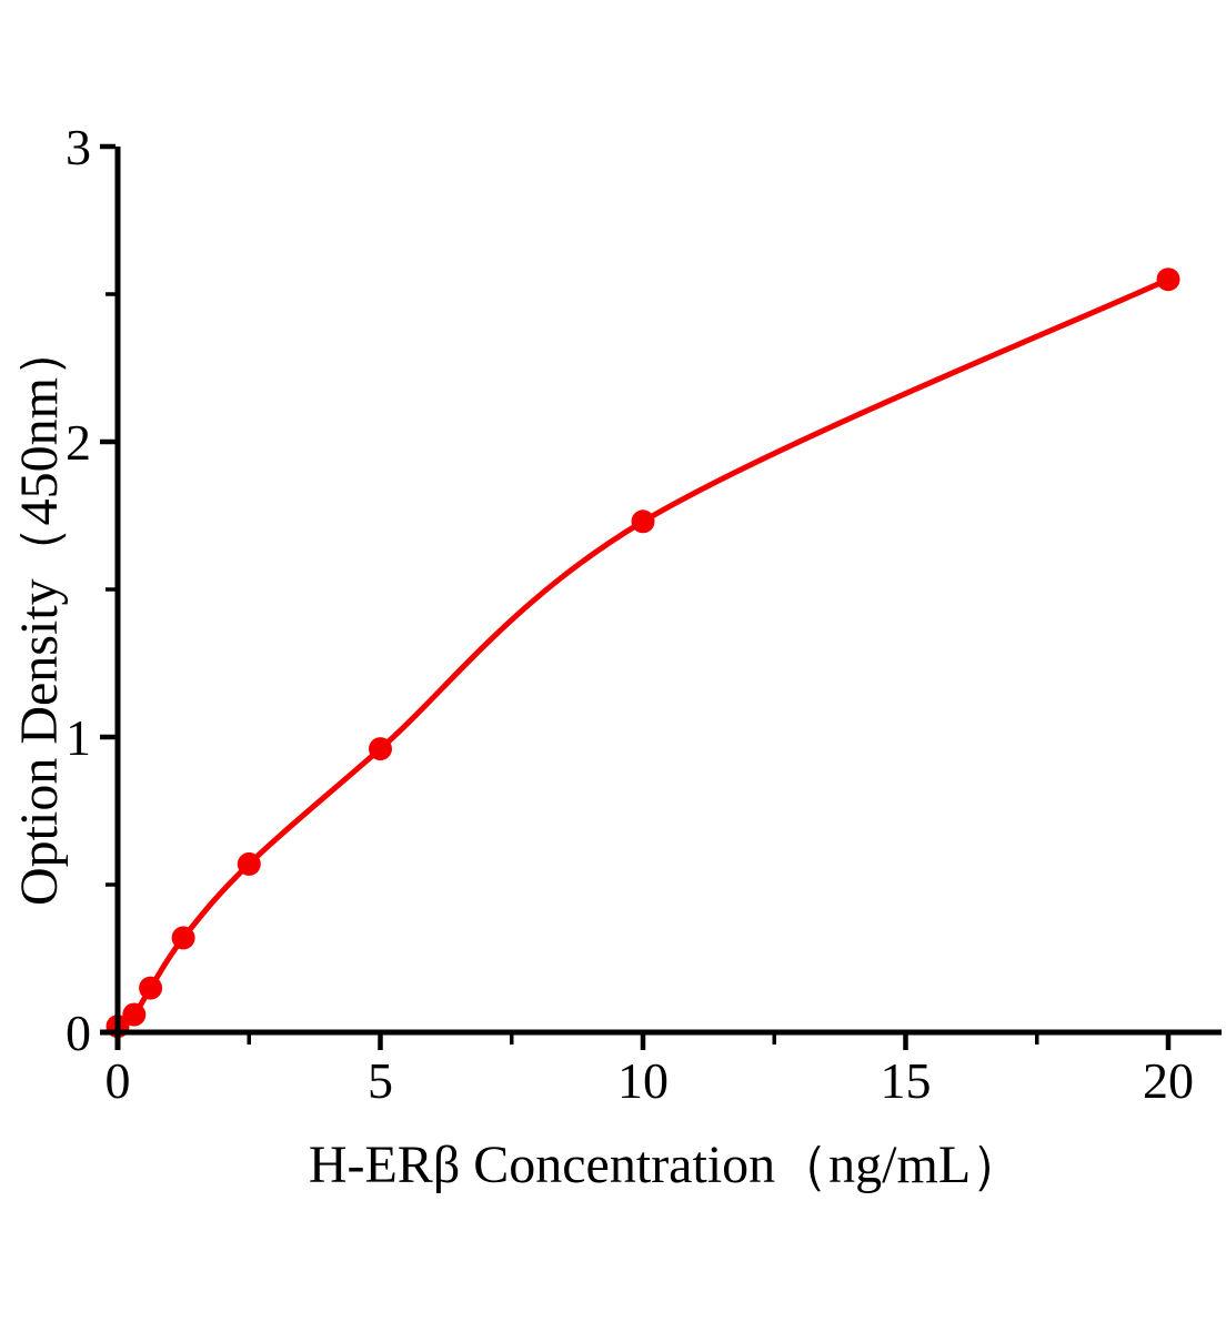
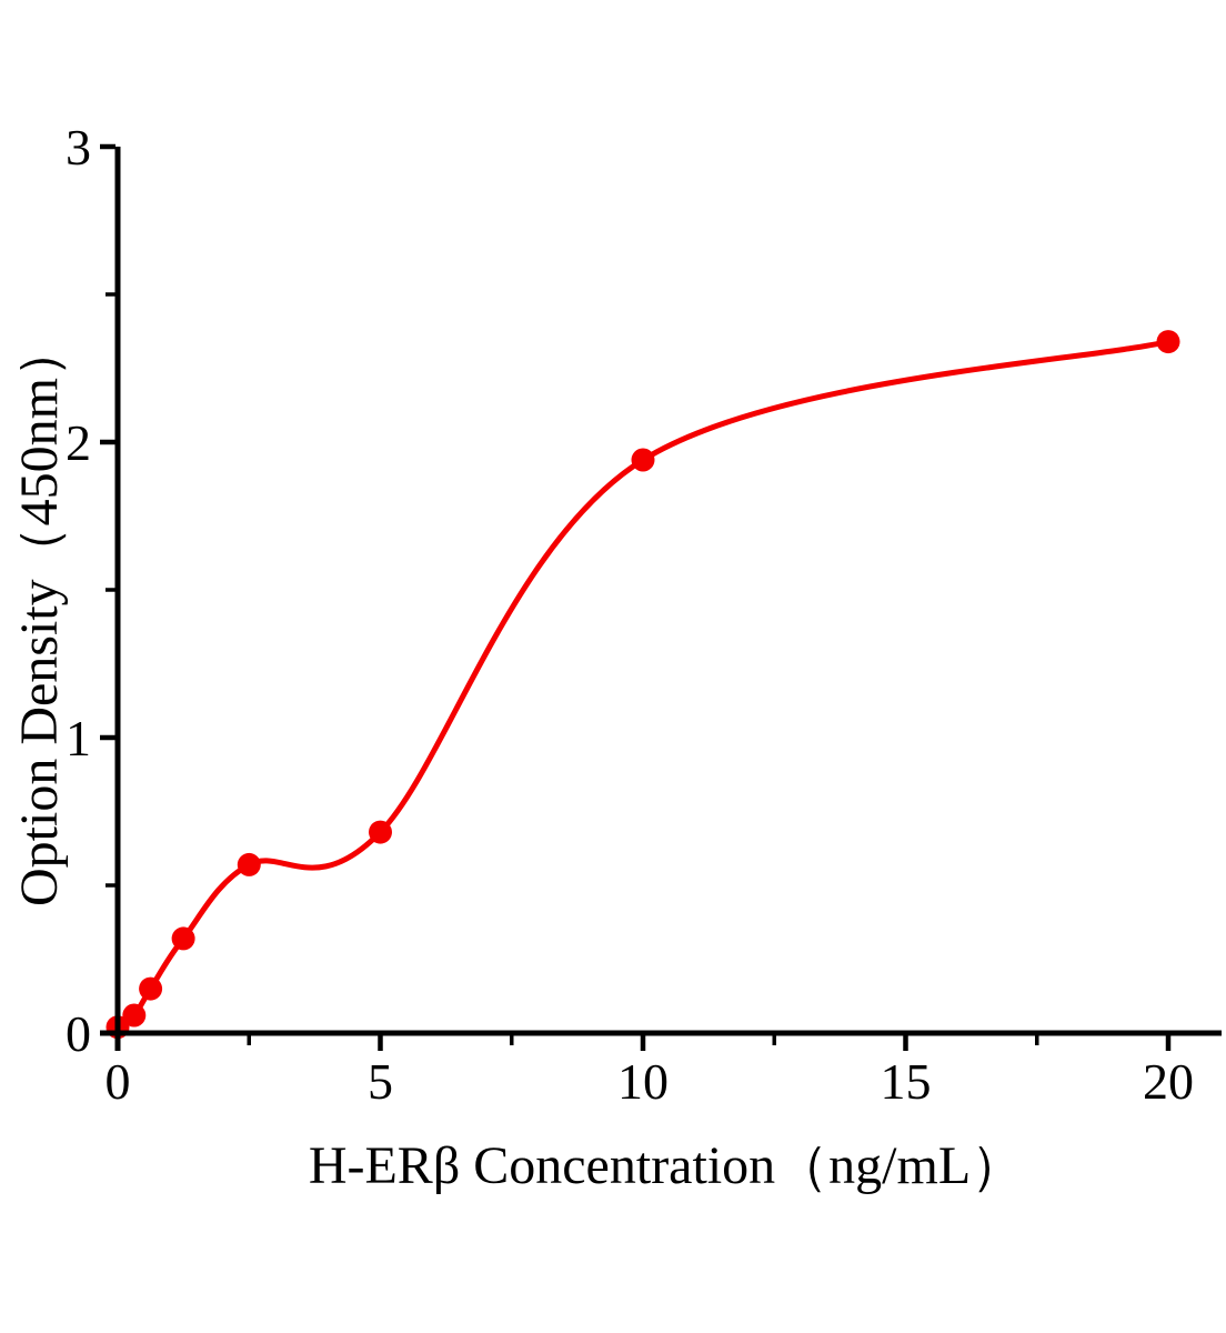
5: 0.96 -> 0.68
10: 1.73 -> 1.94
20: 2.55 -> 2.34
